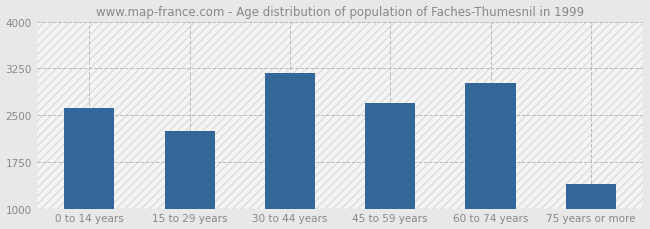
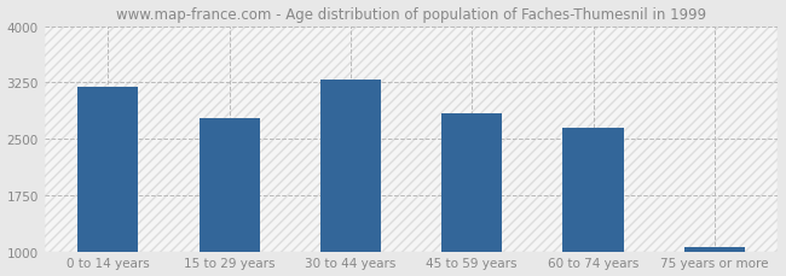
0 to 14 years: 2620 -> 3190
15 to 29 years: 2240 -> 2770
30 to 44 years: 3180 -> 3280
45 to 59 years: 2700 -> 2840
60 to 74 years: 3020 -> 2650
75 years or more: 1400 -> 1060
